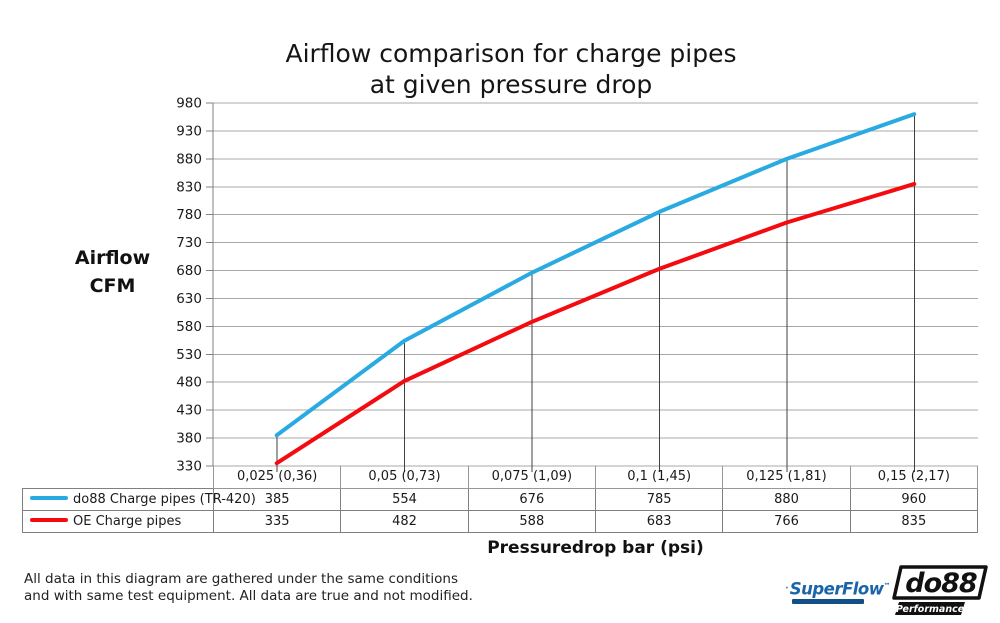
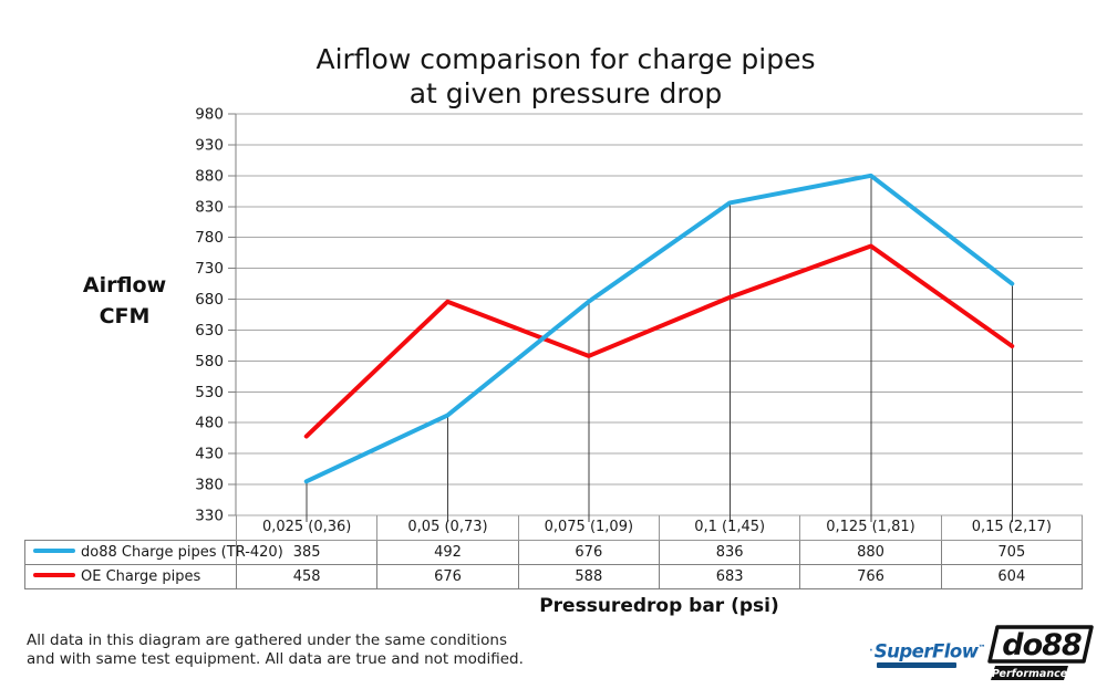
OE Charge pipes/0,025 (0,36): 335 -> 458
do88 Charge pipes (TR-420)/0,05 (0,73): 554 -> 492
OE Charge pipes/0,05 (0,73): 482 -> 676
do88 Charge pipes (TR-420)/0,1 (1,45): 785 -> 836
do88 Charge pipes (TR-420)/0,15 (2,17): 960 -> 705
OE Charge pipes/0,15 (2,17): 835 -> 604
